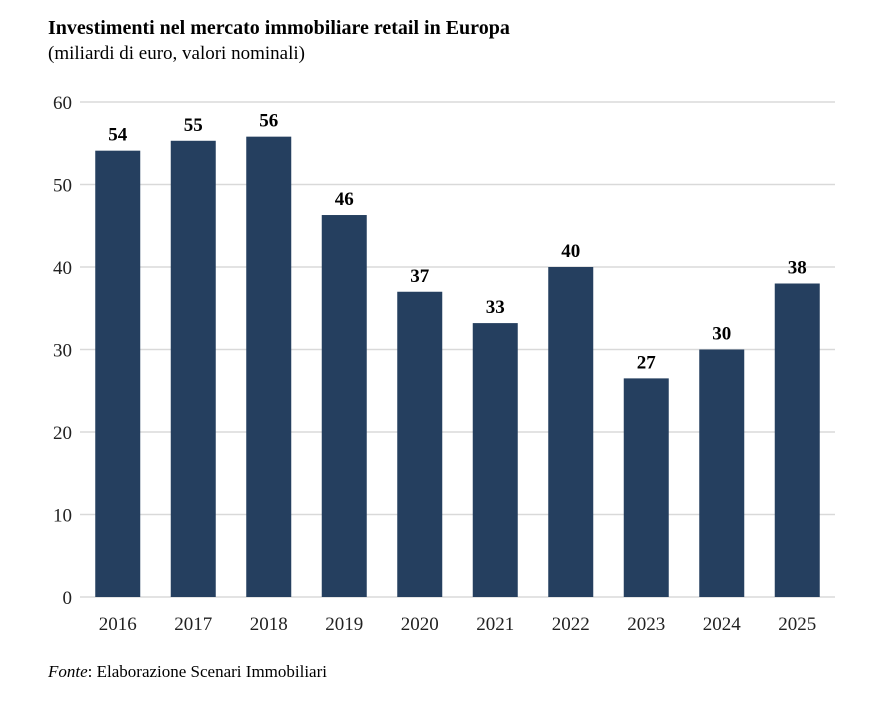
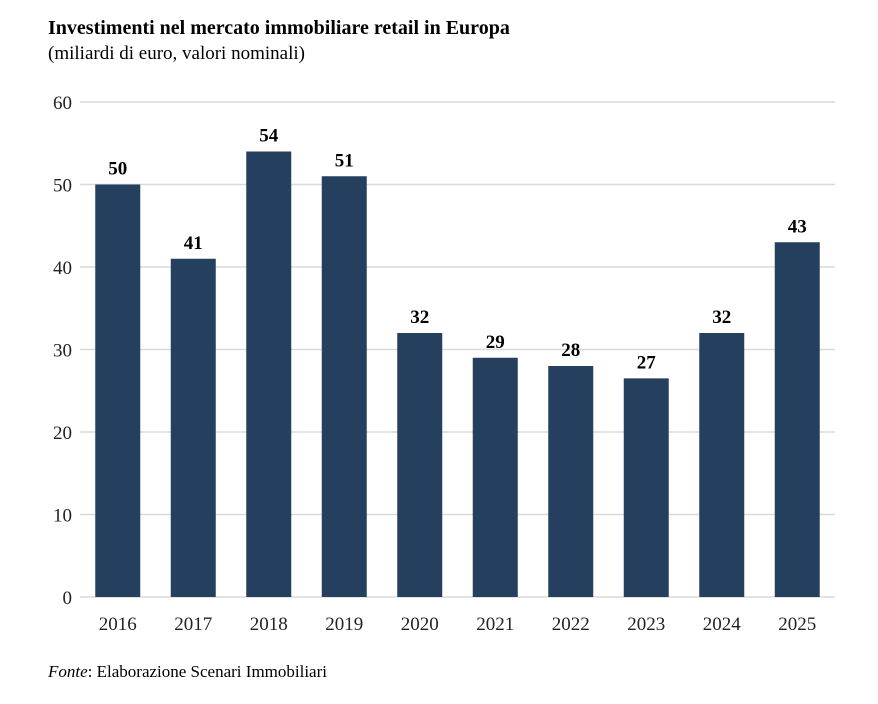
2016: 54 -> 50
2017: 55 -> 41
2018: 56 -> 54
2019: 46 -> 51
2020: 37 -> 32
2021: 33 -> 29
2022: 40 -> 28
2024: 30 -> 32
2025: 38 -> 43
